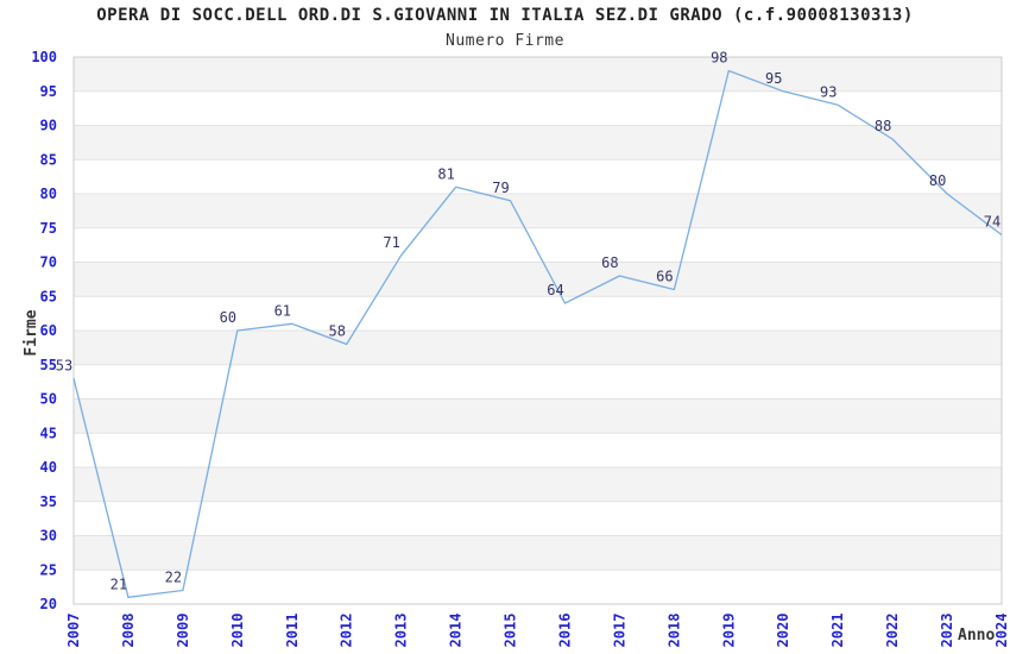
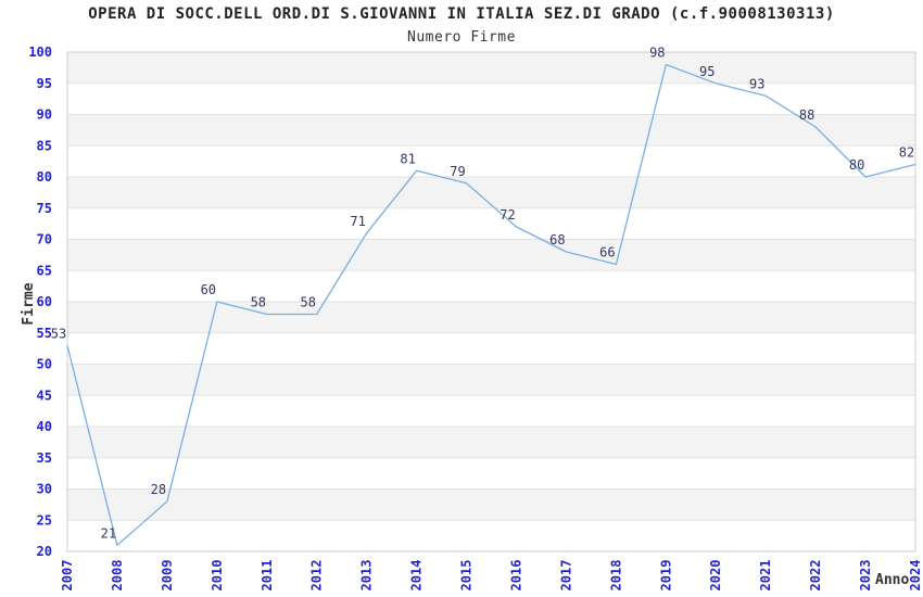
2009: 22 -> 28
2011: 61 -> 58
2016: 64 -> 72
2024: 74 -> 82
